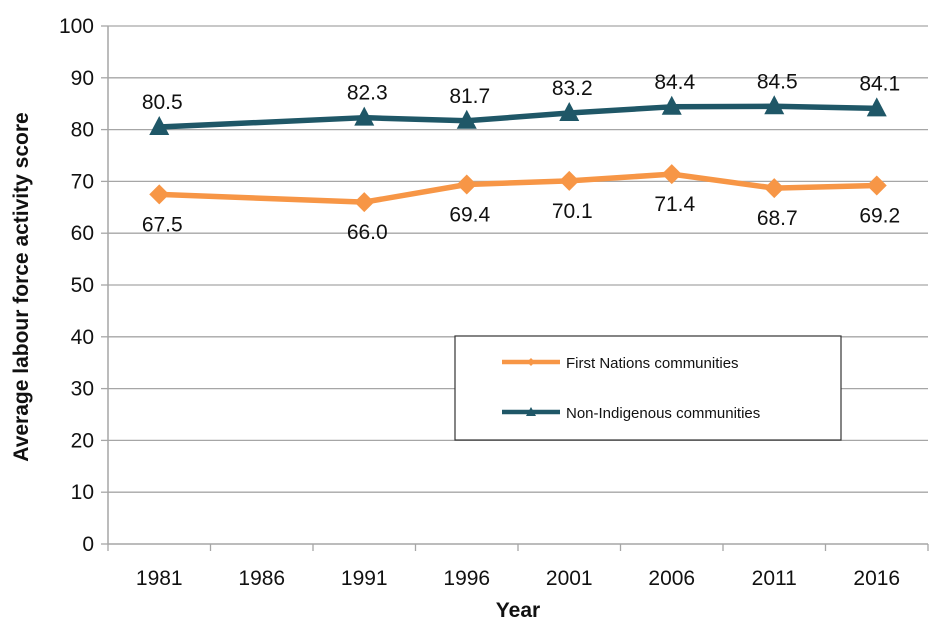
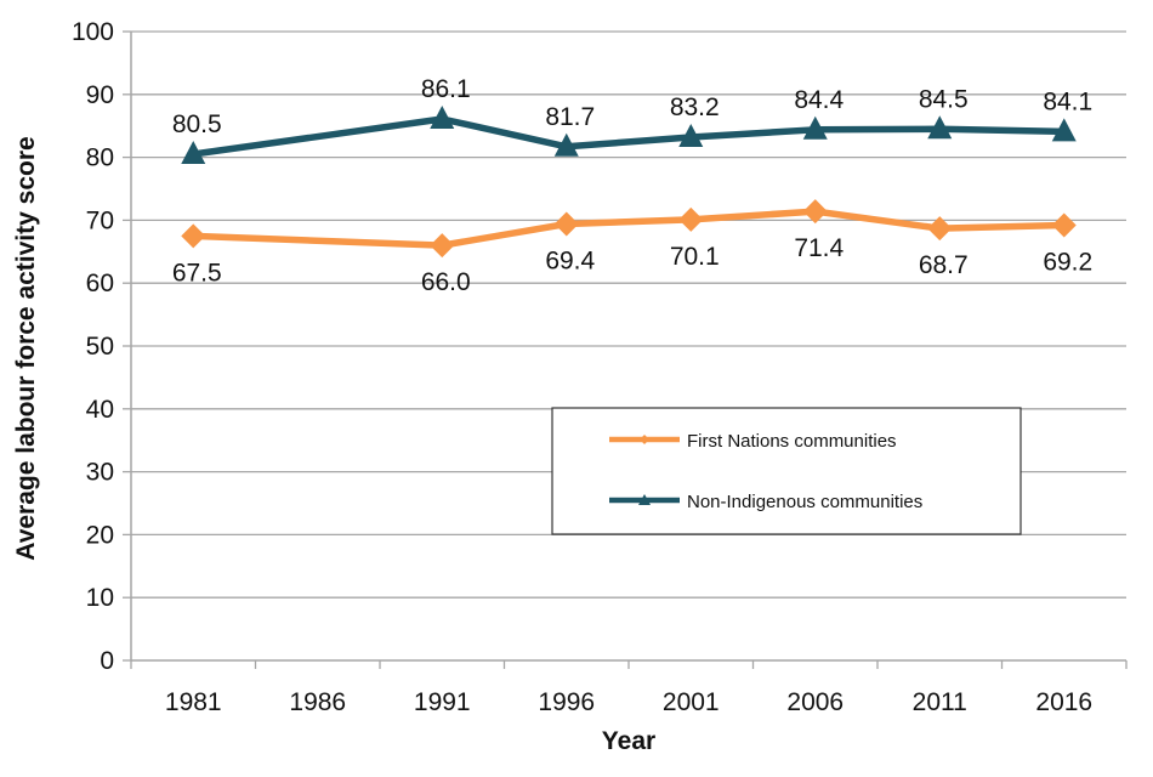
Non-Indigenous communities/1991: 82.3 -> 86.1
